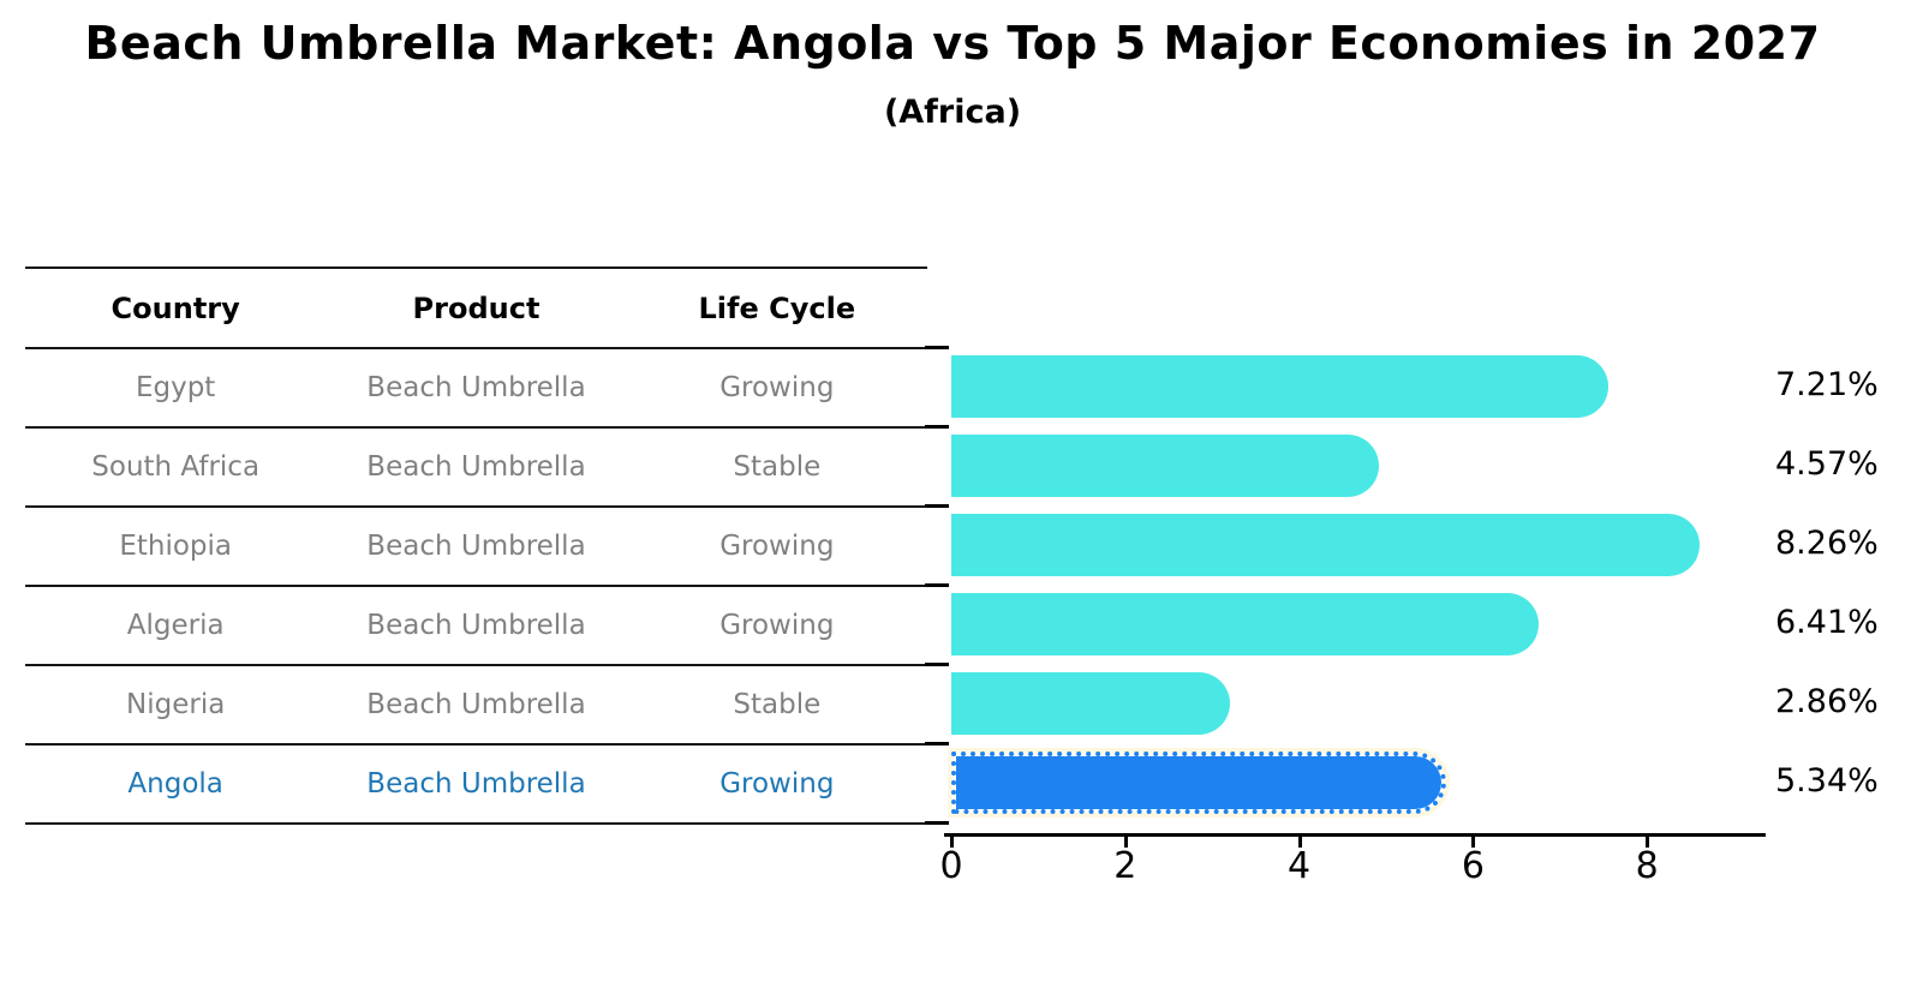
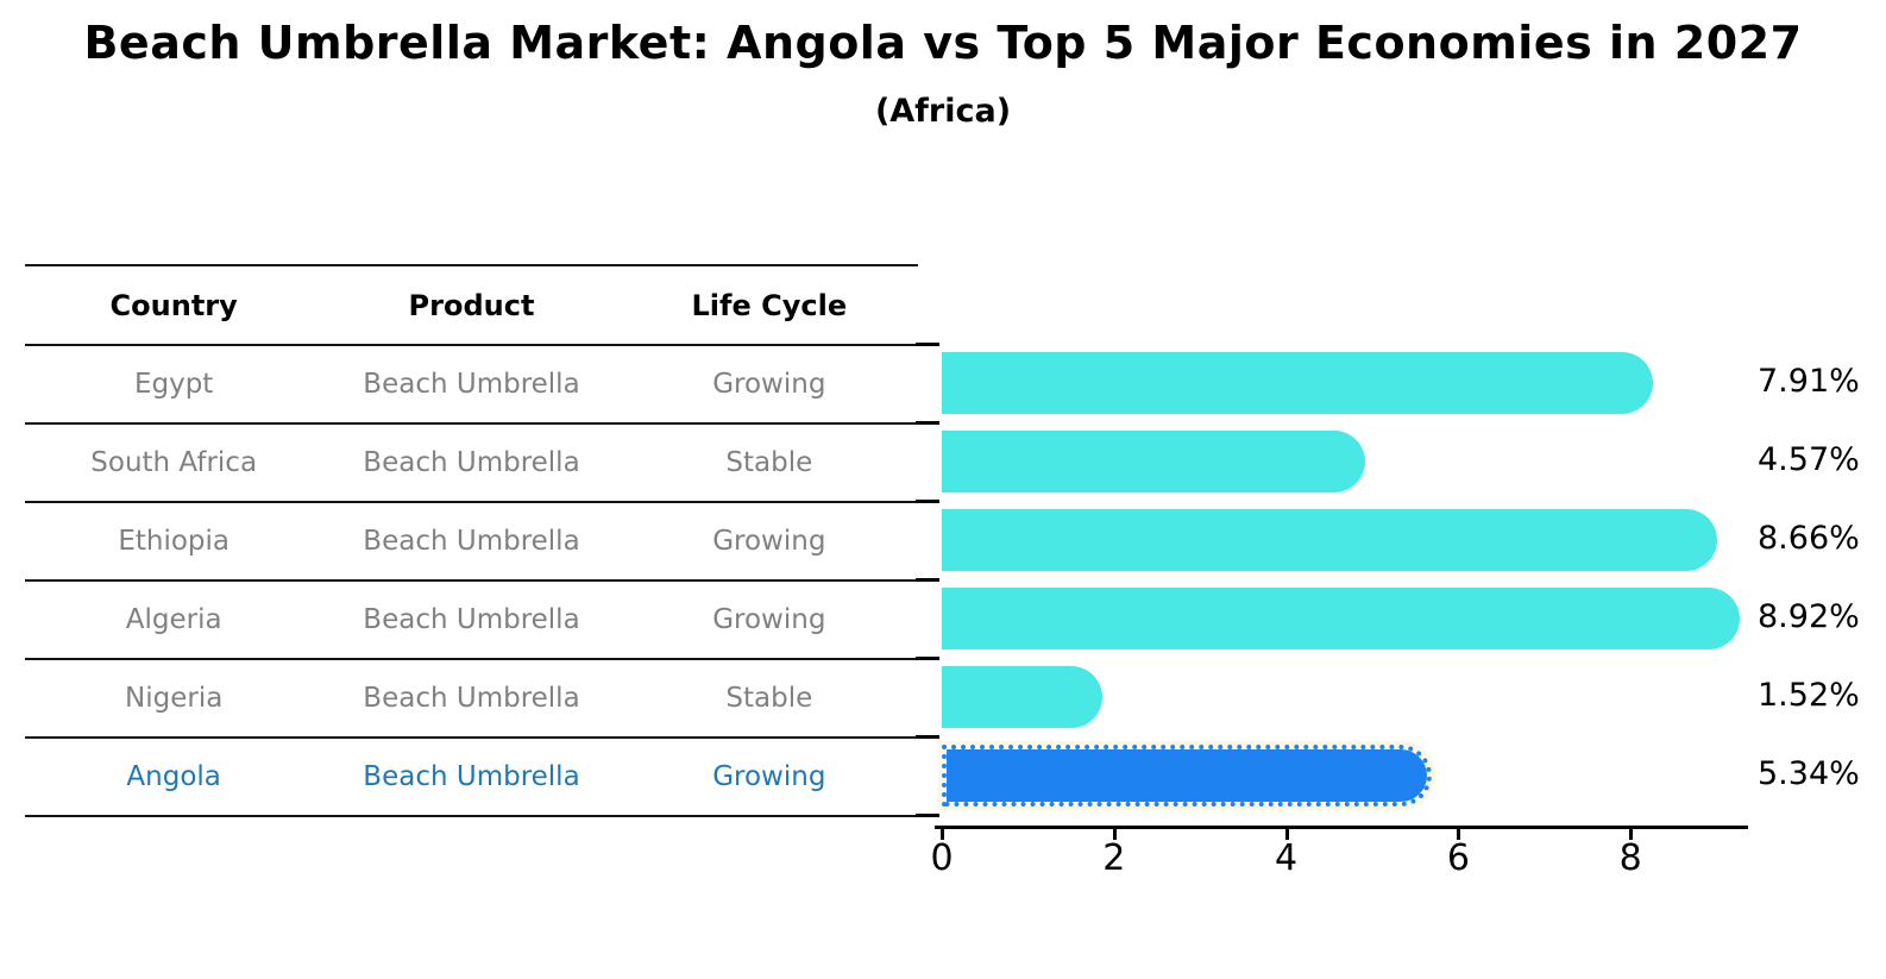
Egypt: 7.21% -> 7.91%
Ethiopia: 8.26% -> 8.66%
Algeria: 6.41% -> 8.92%
Nigeria: 2.86% -> 1.52%
